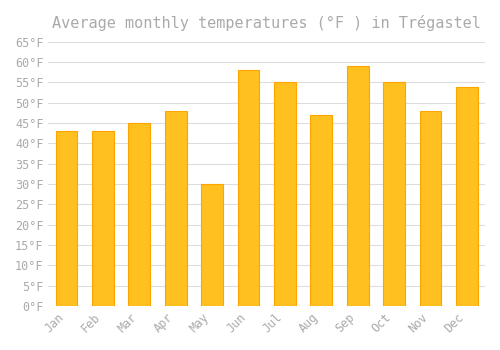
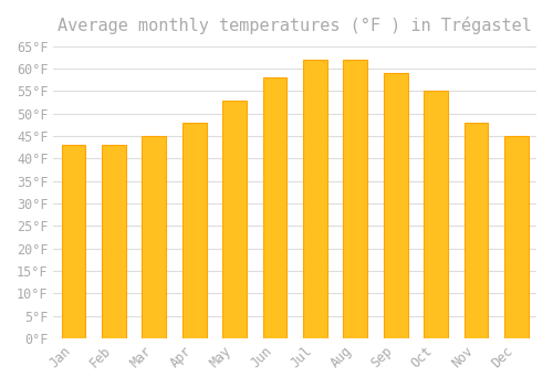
May: 30°F -> 53°F
Jul: 55°F -> 62°F
Aug: 47°F -> 62°F
Dec: 54°F -> 45°F
